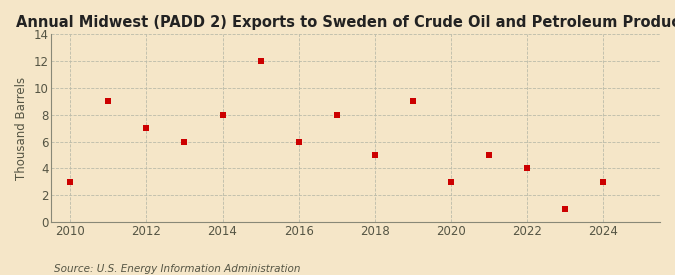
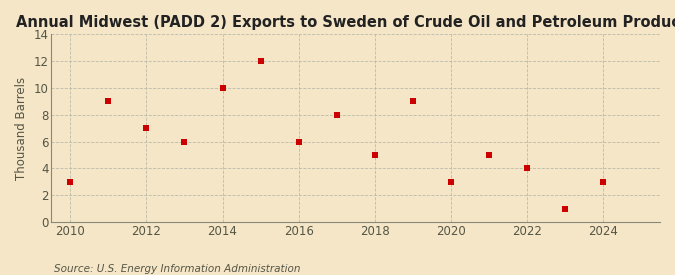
2014: 8 -> 10
